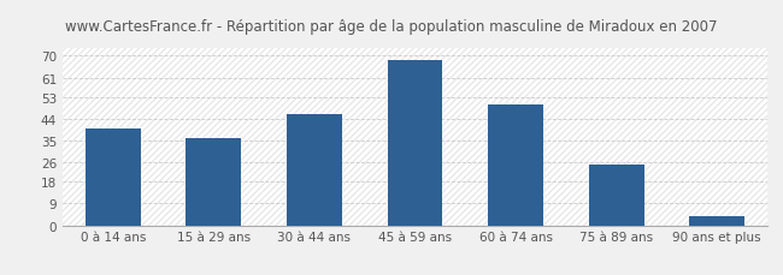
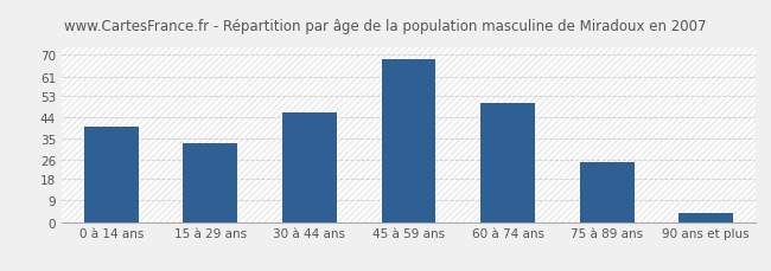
15 à 29 ans: 36 -> 33
